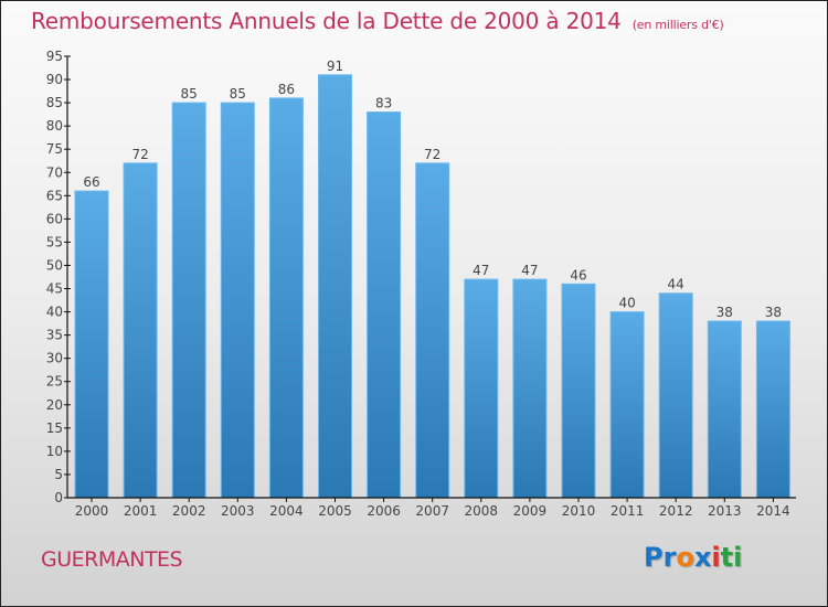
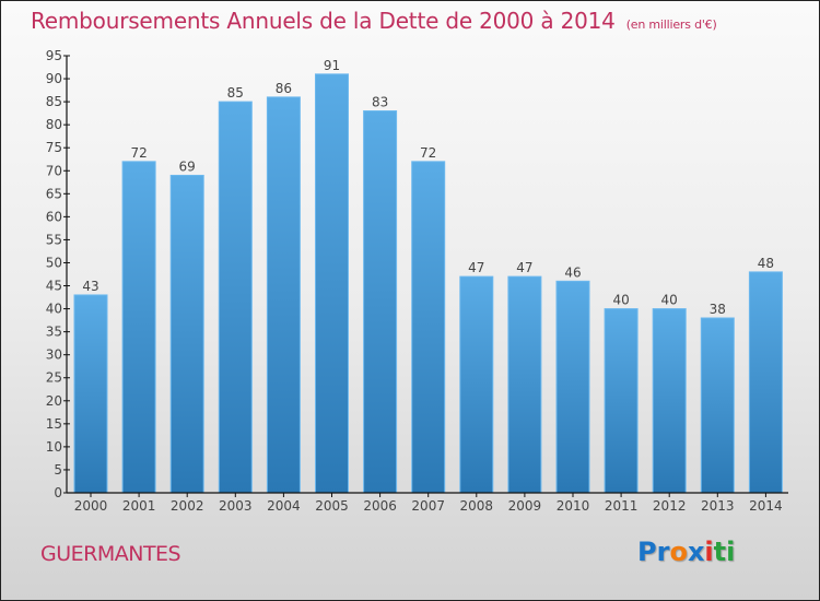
2000: 66 -> 43
2002: 85 -> 69
2012: 44 -> 40
2014: 38 -> 48
